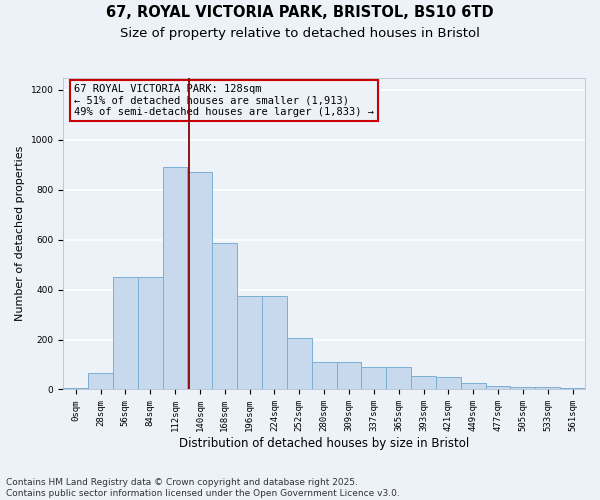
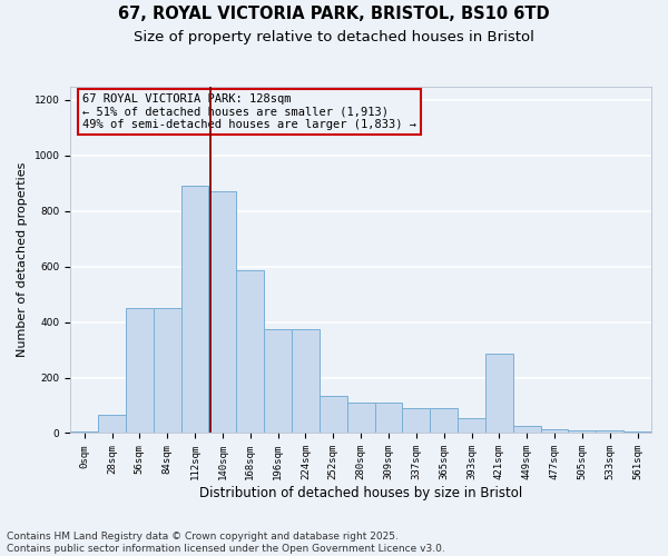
252sqm: 205 -> 135
421sqm: 50 -> 285
